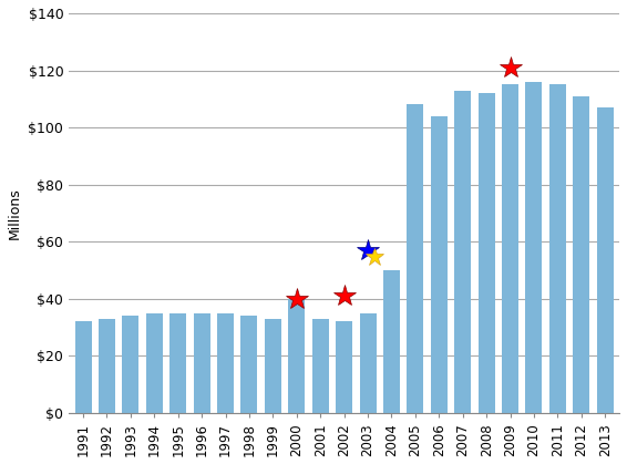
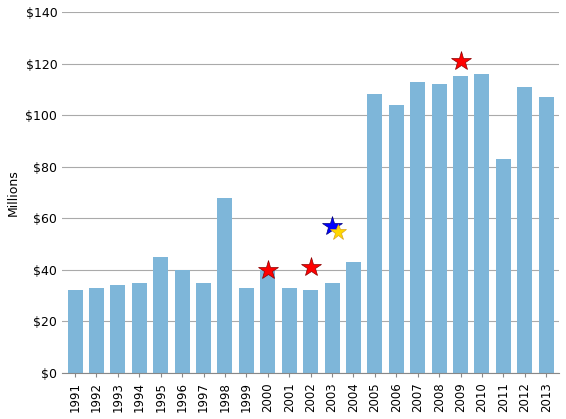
1995: $35 -> $45
1996: $35 -> $40
1998: $34 -> $68
2004: $50 -> $43
2011: $115 -> $83
